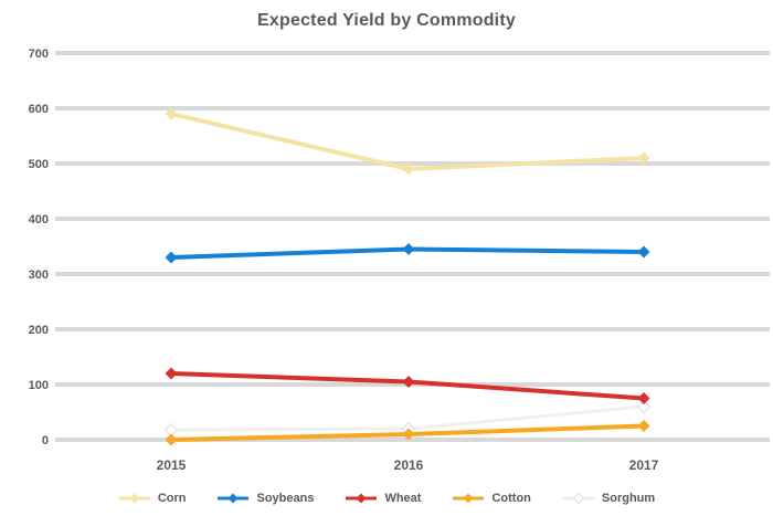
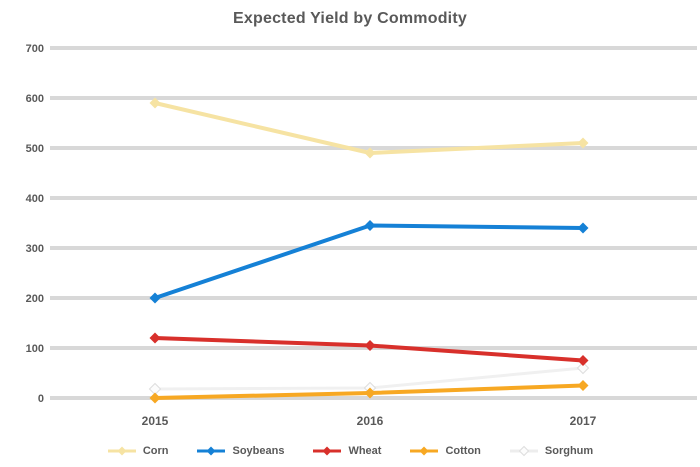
Soybeans/2015: 330 -> 200
